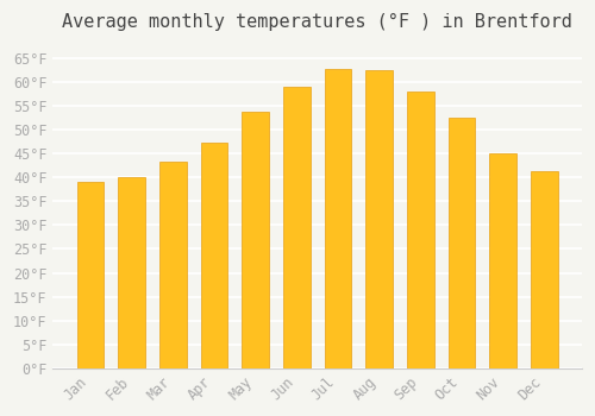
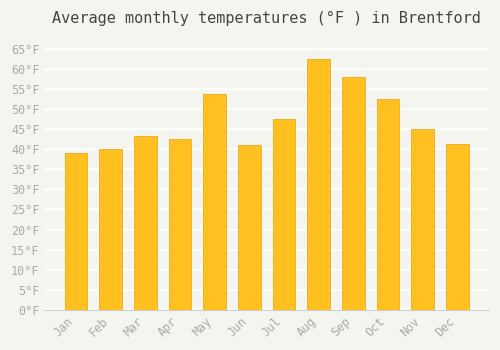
Apr: 47.3°F -> 42.5°F
Jun: 59.0°F -> 41.0°F
Jul: 62.8°F -> 47.5°F
